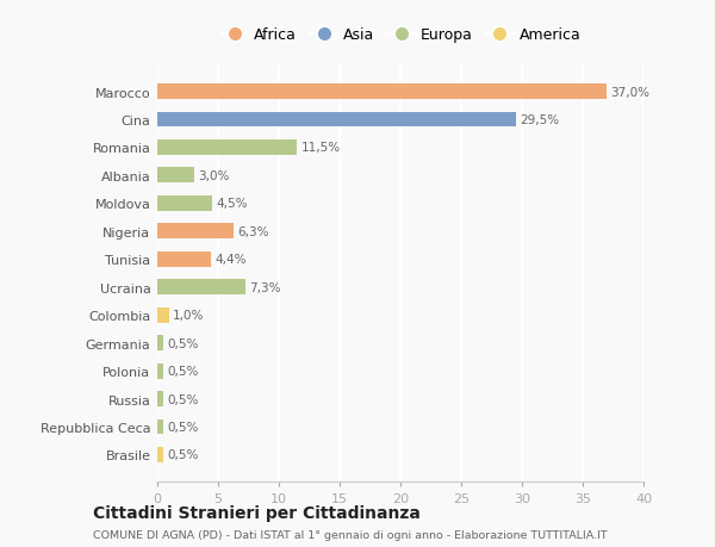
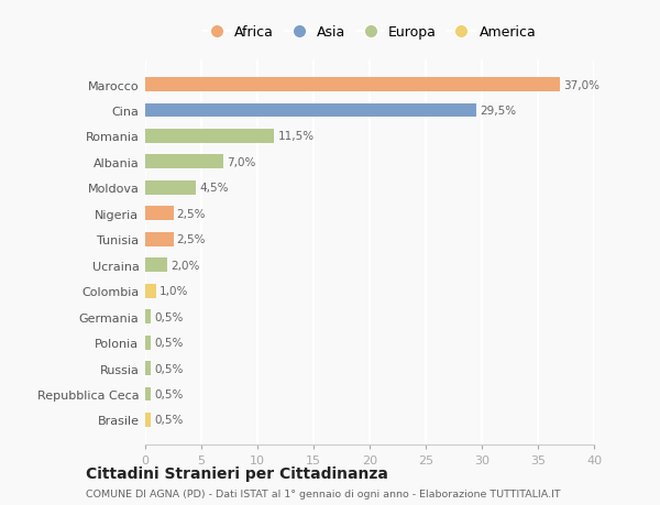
Albania: 3,0% -> 7,0%
Nigeria: 6,3% -> 2,5%
Tunisia: 4,4% -> 2,5%
Ucraina: 7,3% -> 2,0%
